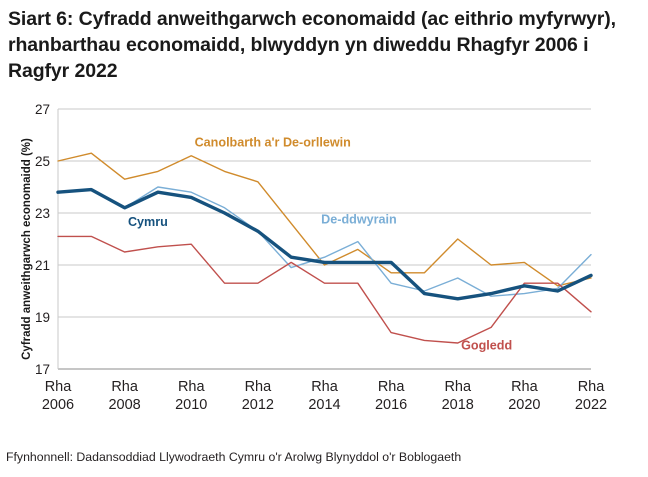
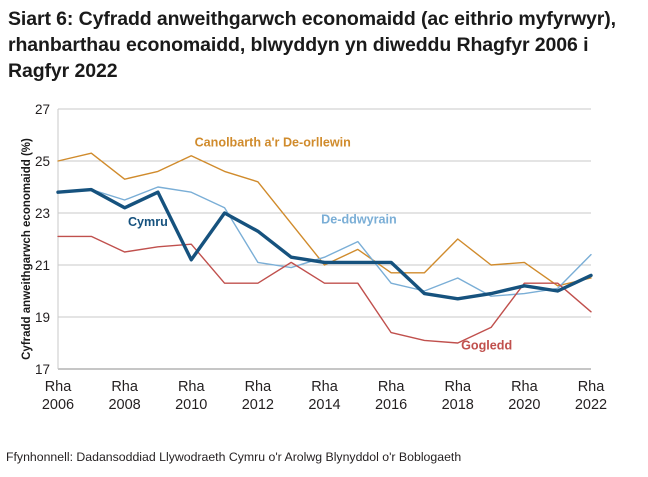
De-ddwyrain/2008: 23.2 -> 23.5
Cymru/2010: 23.6 -> 21.2
De-ddwyrain/2012: 22.3 -> 21.1
